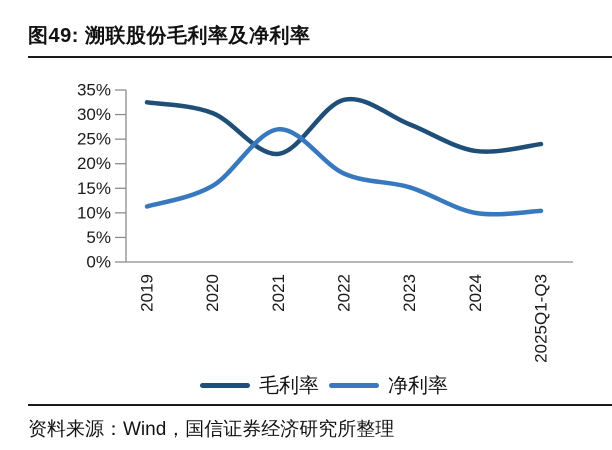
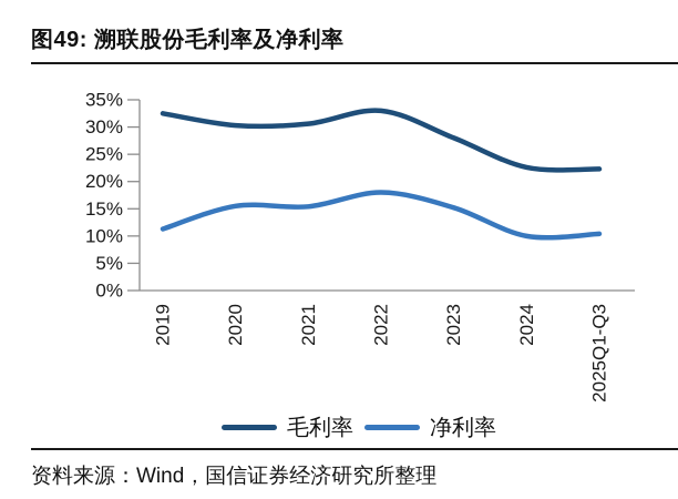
毛利率/2021: 22% -> 31%
净利率/2021: 27% -> 15%
毛利率/2025Q1-Q3: 24% -> 22%
